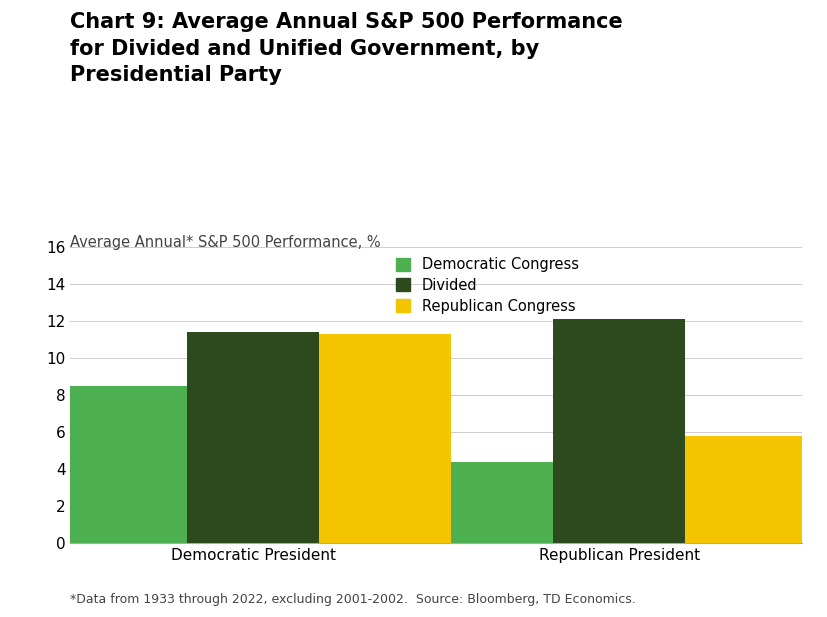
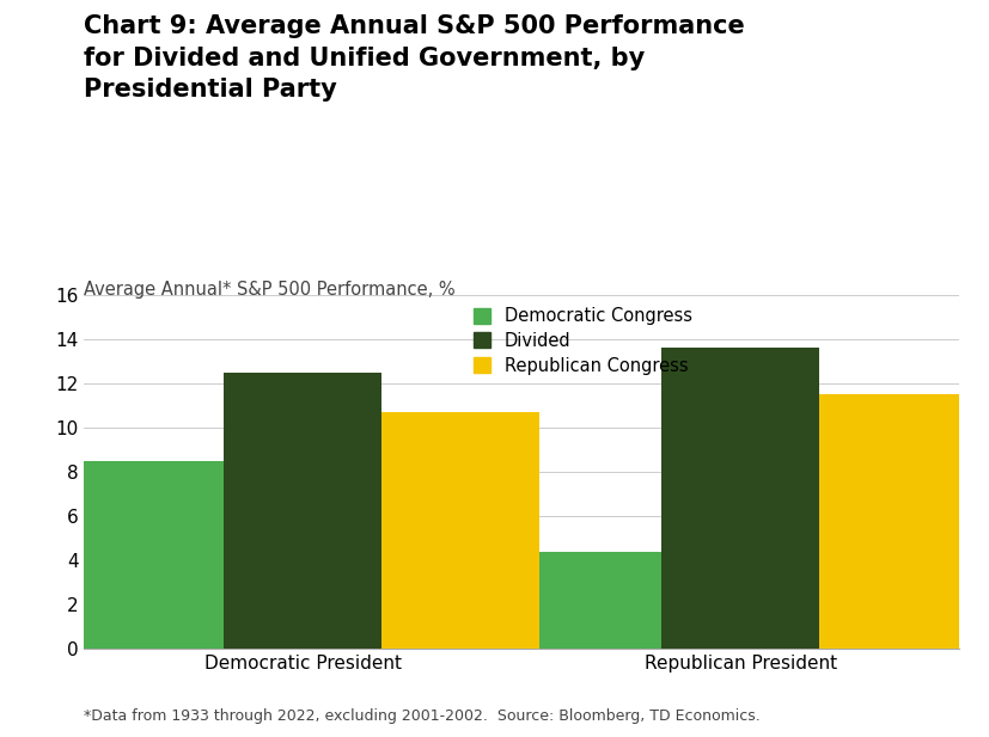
Divided/Democratic President: 11.4 -> 12.5
Republican Congress/Democratic President: 11.3 -> 10.7
Divided/Republican President: 12.1 -> 13.6
Republican Congress/Republican President: 5.8 -> 11.5
